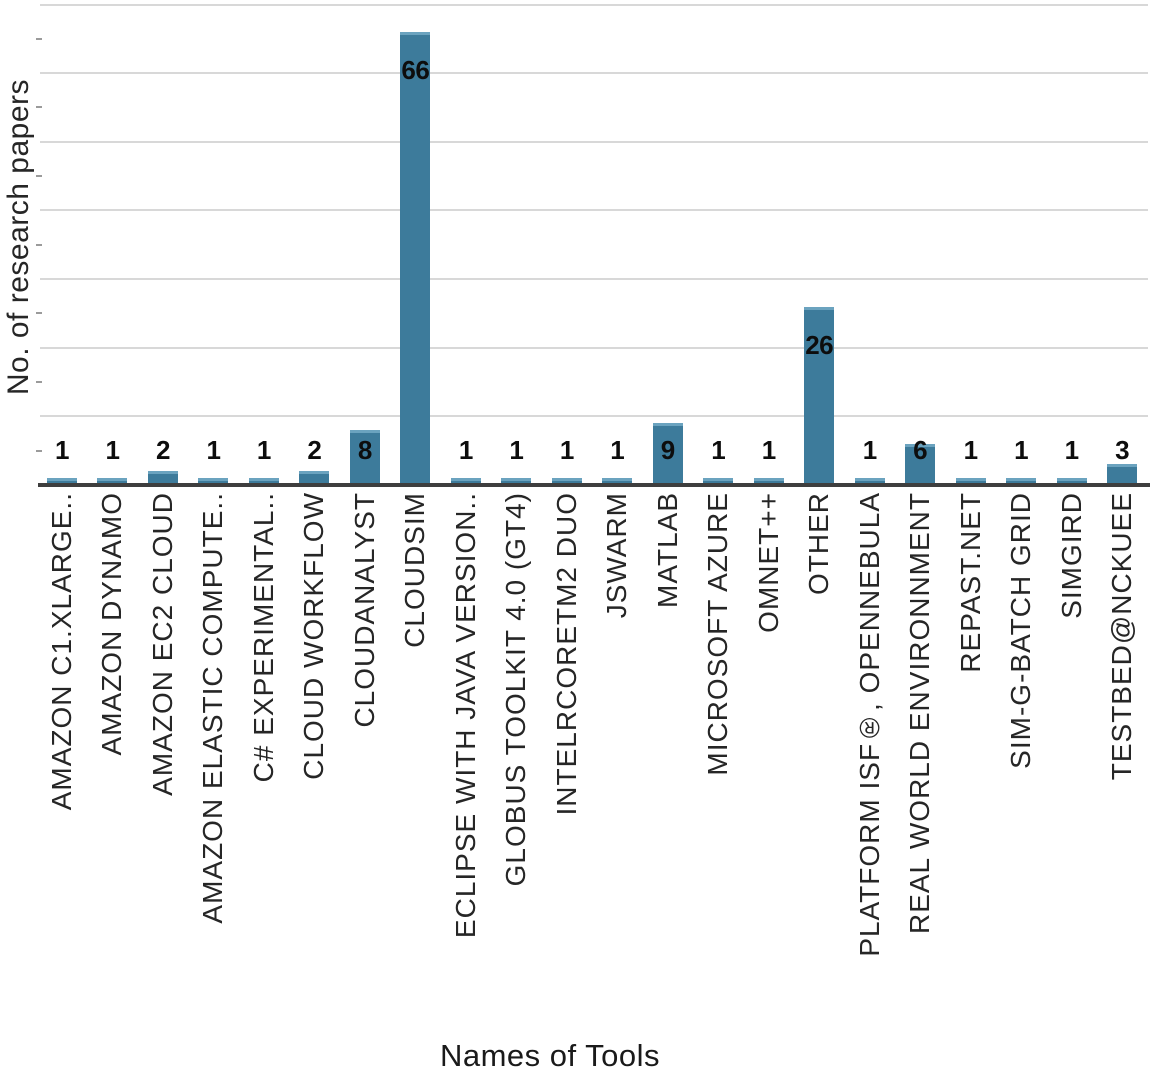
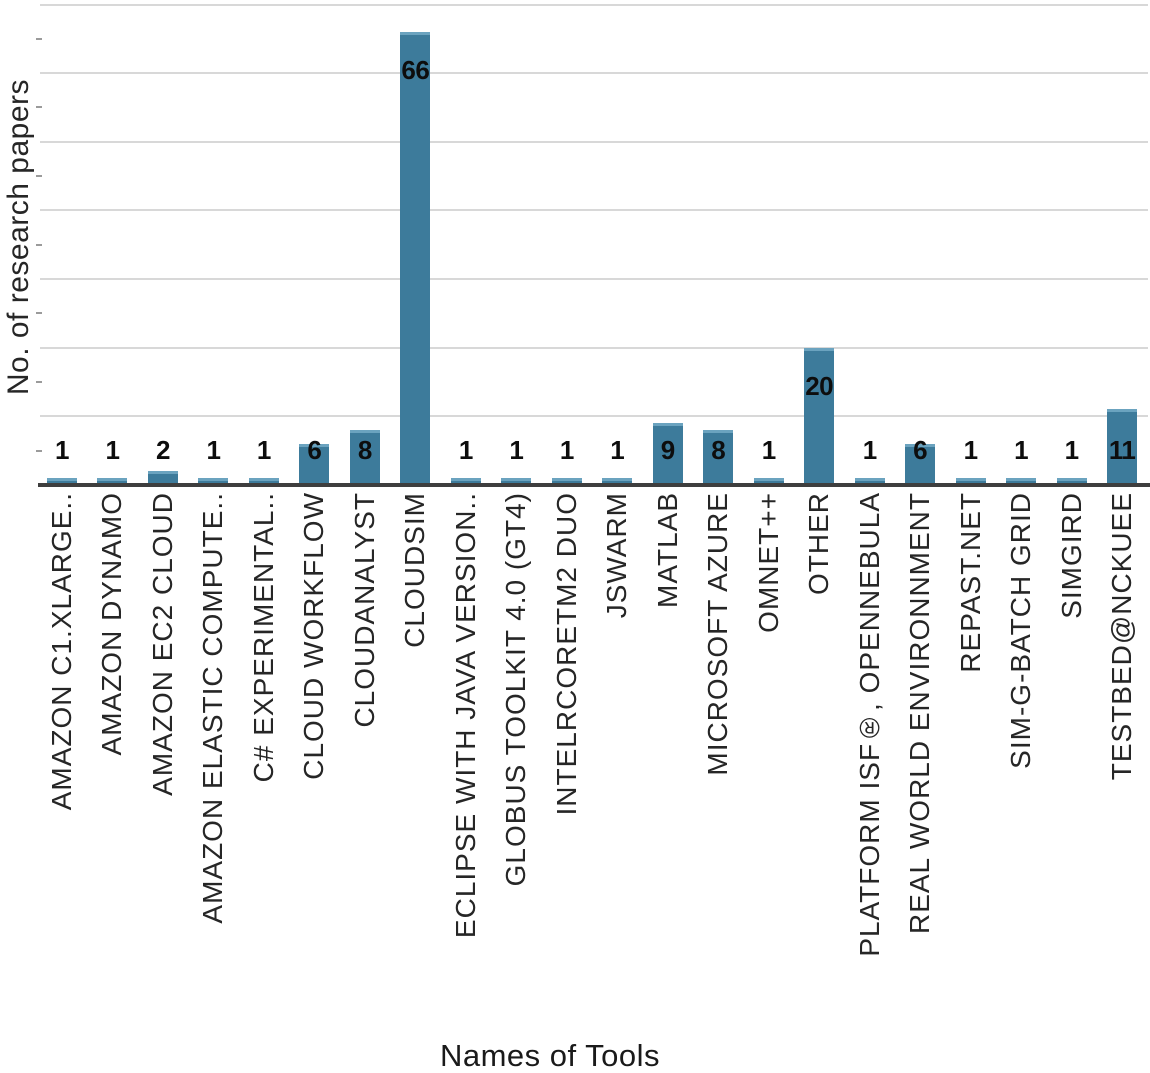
CLOUD WORKFLOW: 2 -> 6
MICROSOFT AZURE: 1 -> 8
OTHER: 26 -> 20
TESTBED@NCKUEE: 3 -> 11
